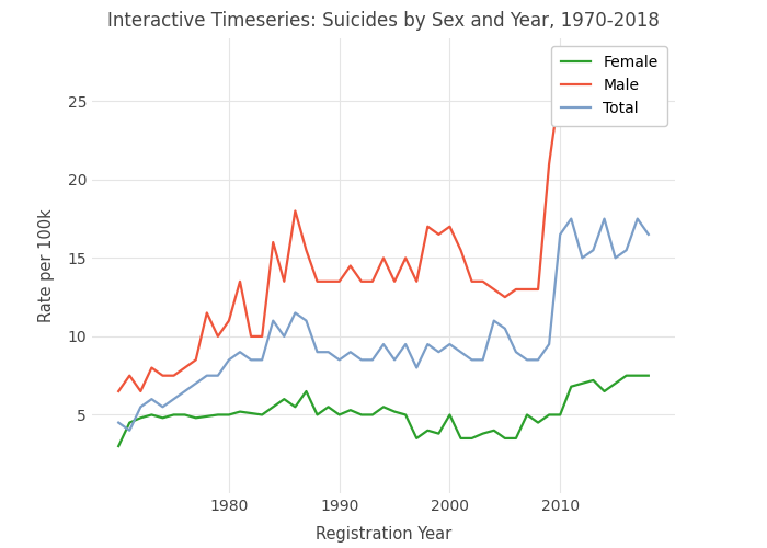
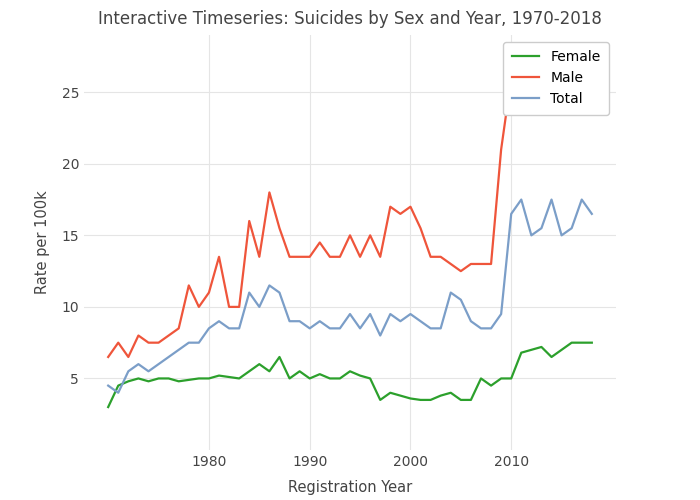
Female/2000: 5.0 -> 3.6
